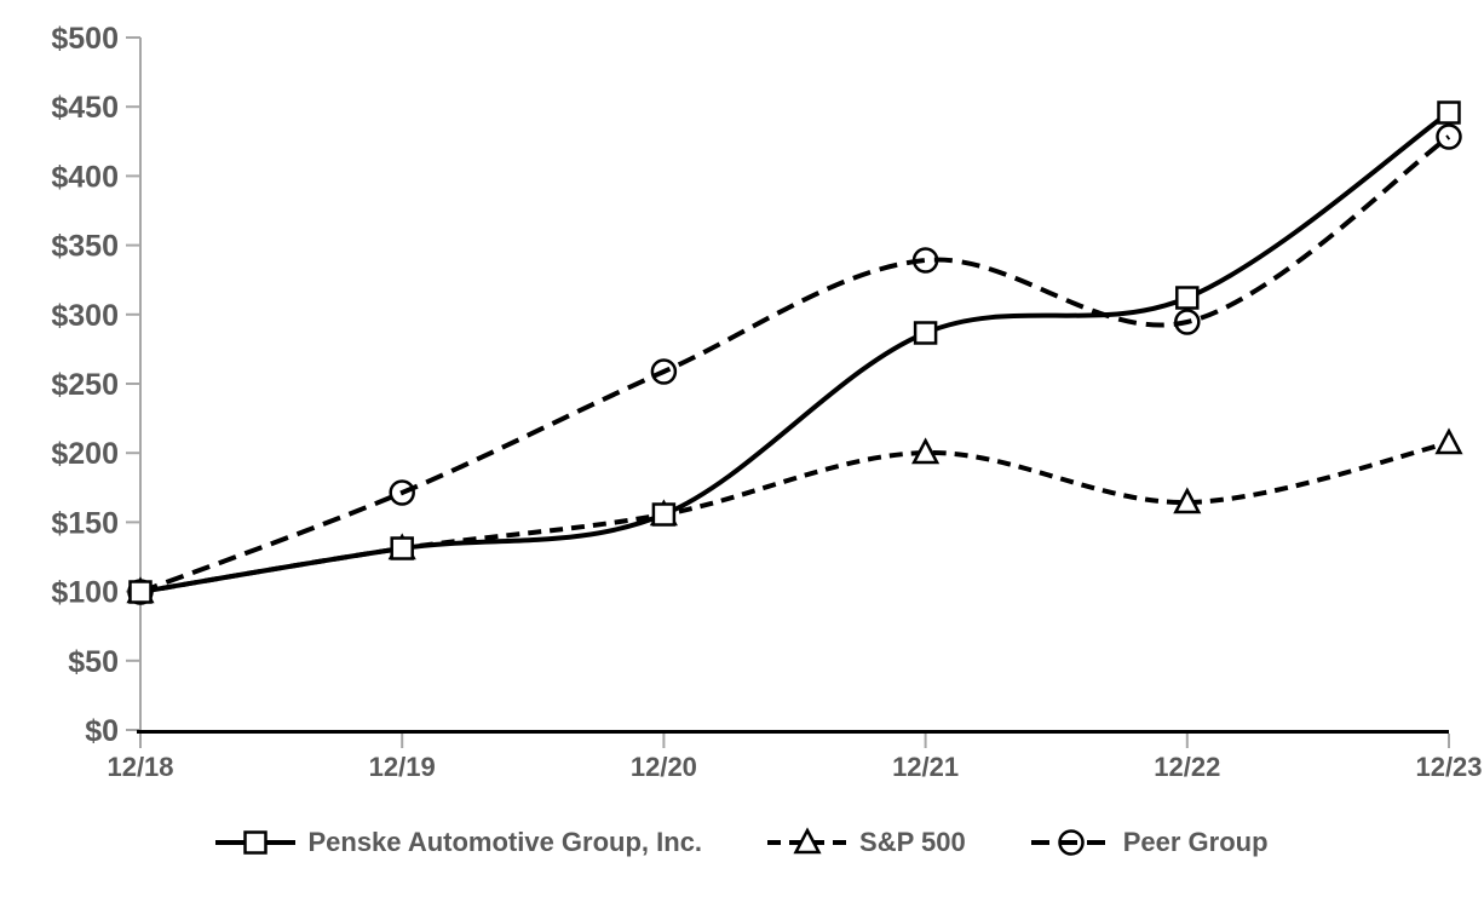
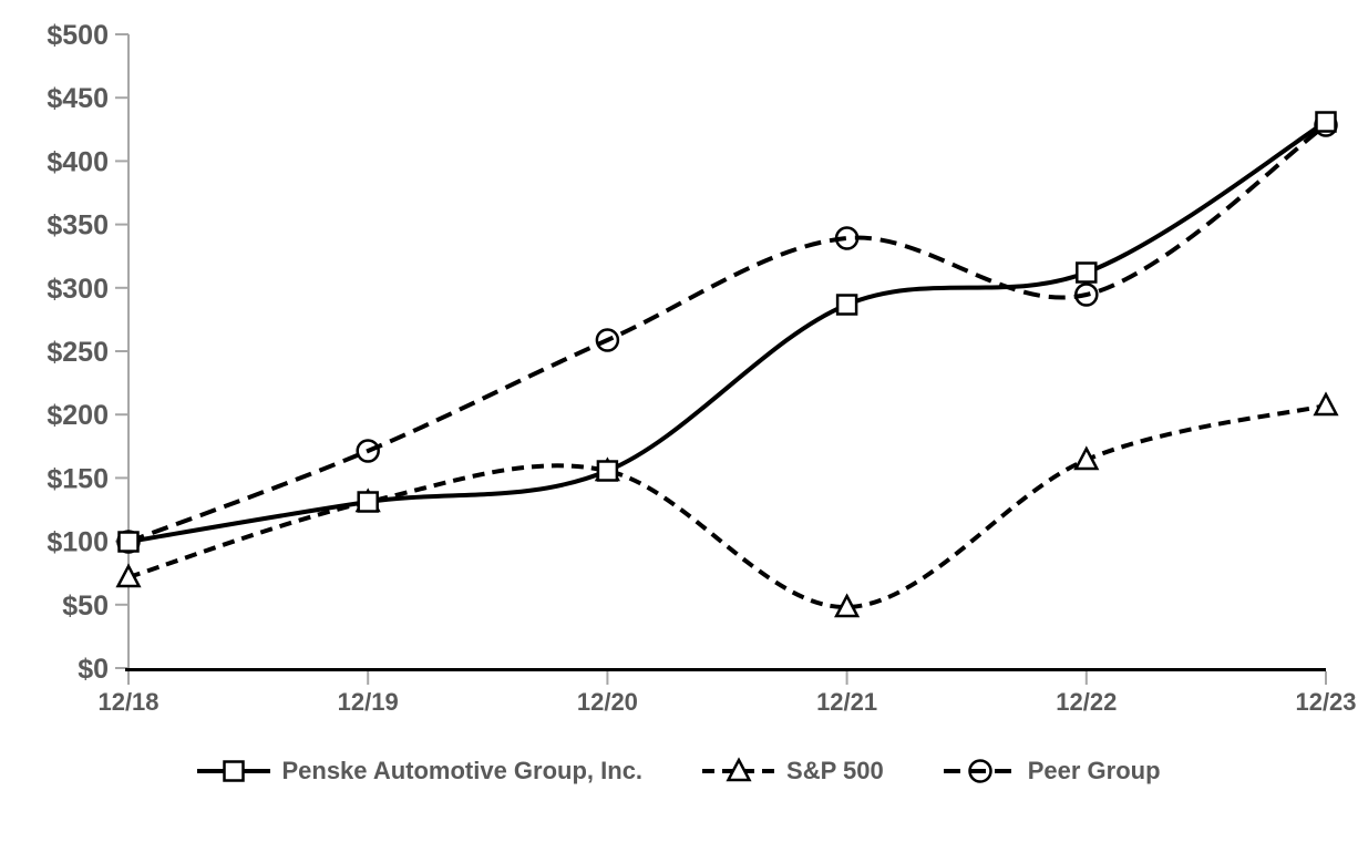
S&P 500/12/18: $100 -> $72
S&P 500/12/21: $200 -> $48
Penske Automotive Group, Inc./12/23: $446 -> $431
